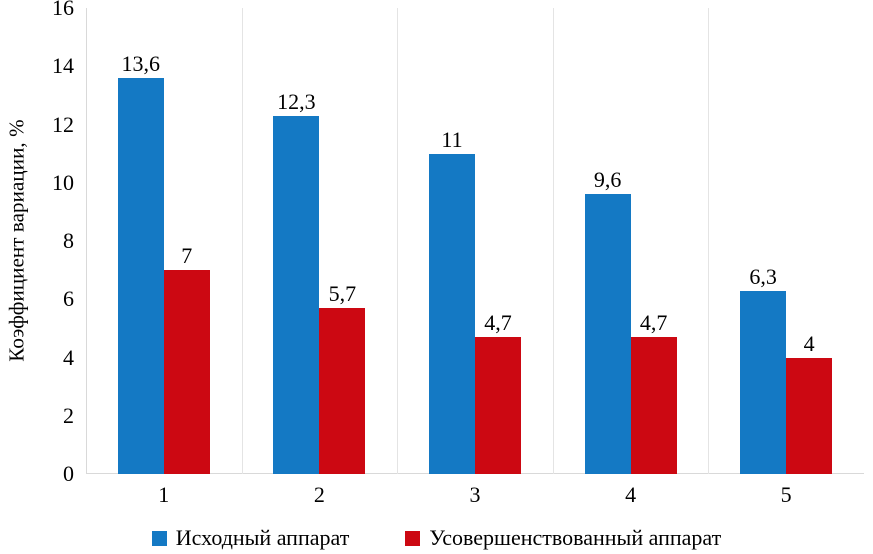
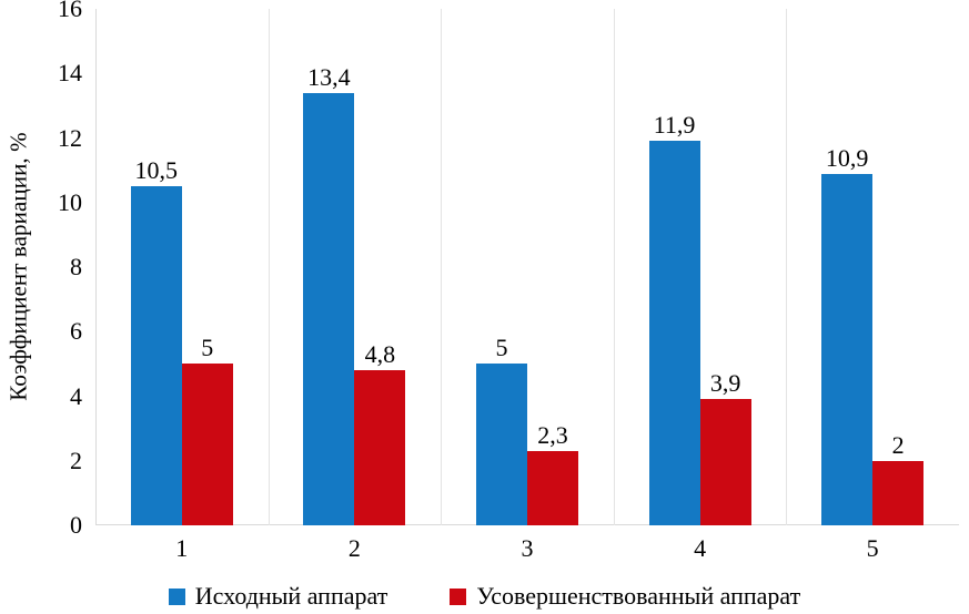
Исходный аппарат/1: 13,6 -> 10,5
Усовершенствованный аппарат/1: 7 -> 5
Исходный аппарат/2: 12,3 -> 13,4
Усовершенствованный аппарат/2: 5,7 -> 4,8
Исходный аппарат/3: 11 -> 5
Усовершенствованный аппарат/3: 4,7 -> 2,3
Исходный аппарат/4: 9,6 -> 11,9
Усовершенствованный аппарат/4: 4,7 -> 3,9
Исходный аппарат/5: 6,3 -> 10,9
Усовершенствованный аппарат/5: 4 -> 2
